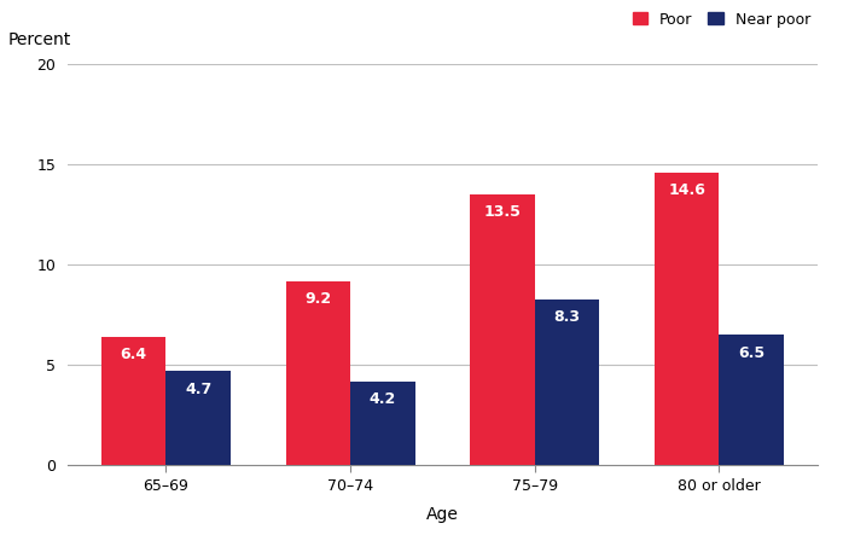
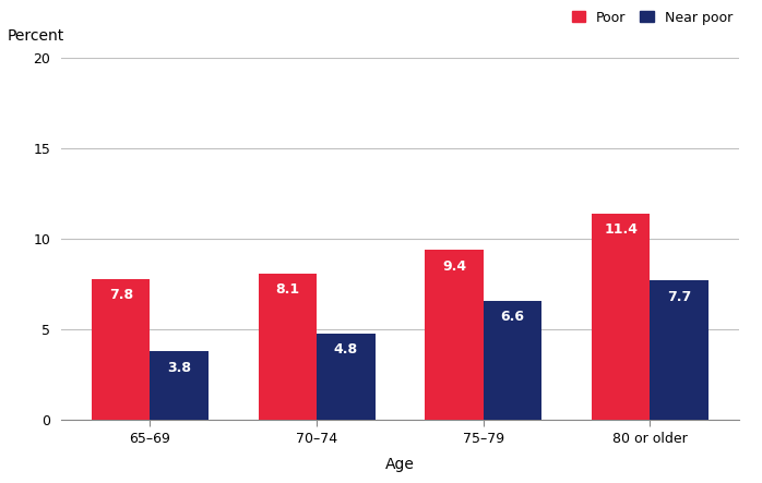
Poor/65–69: 6.4 -> 7.8
Near poor/65–69: 4.7 -> 3.8
Poor/70–74: 9.2 -> 8.1
Near poor/70–74: 4.2 -> 4.8
Poor/75–79: 13.5 -> 9.4
Near poor/75–79: 8.3 -> 6.6
Poor/80 or older: 14.6 -> 11.4
Near poor/80 or older: 6.5 -> 7.7
